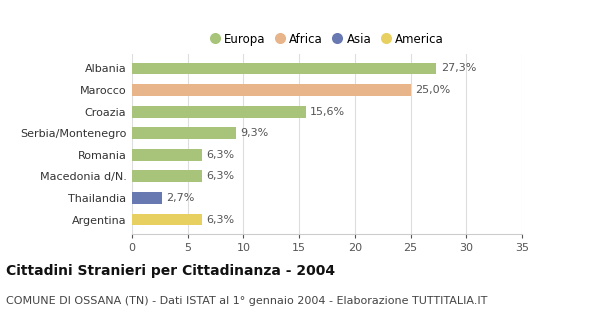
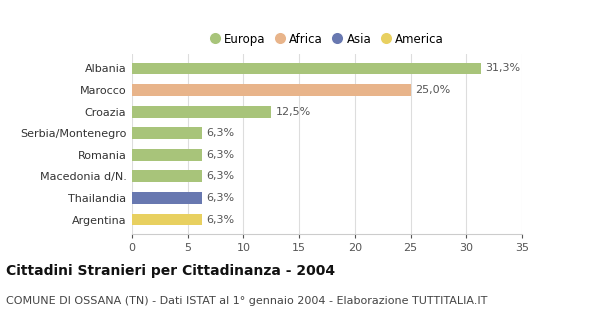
Albania: 27,3% -> 31,3%
Croazia: 15,6% -> 12,5%
Serbia/Montenegro: 9,3% -> 6,3%
Thailandia: 2,7% -> 6,3%
